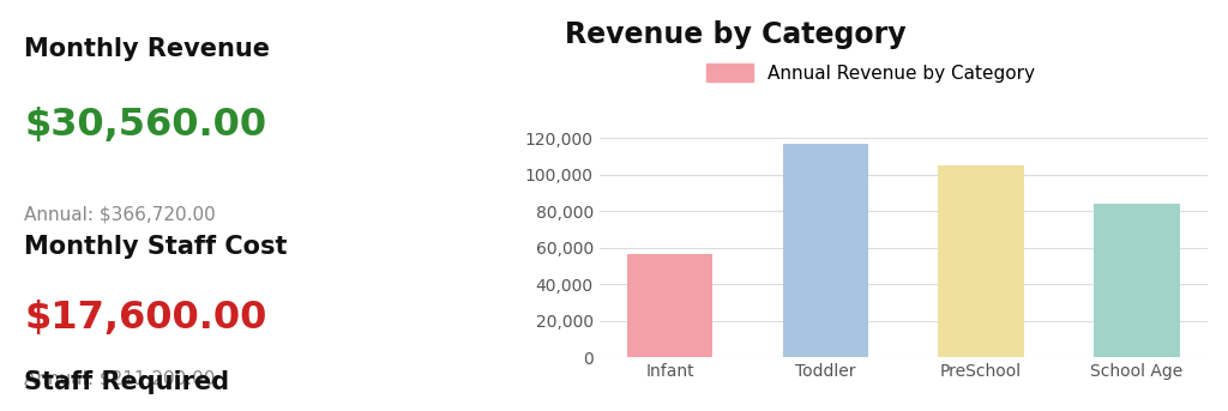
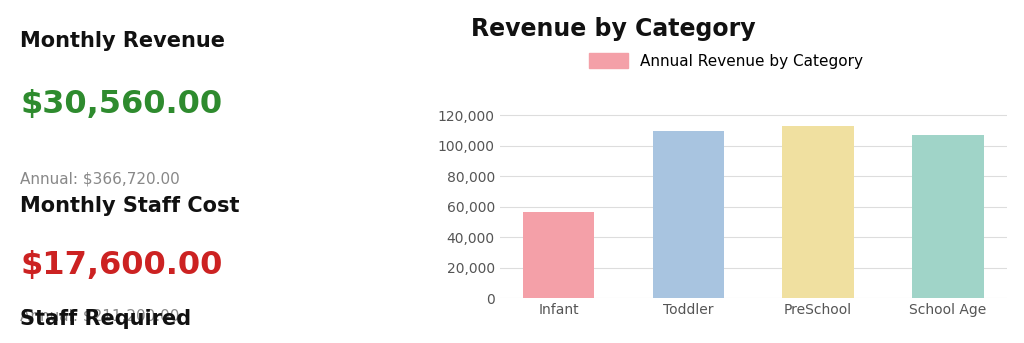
Toddler: 117,000 -> 110,000
PreSchool: 105,000 -> 113,000
School Age: 84,000 -> 107,000
